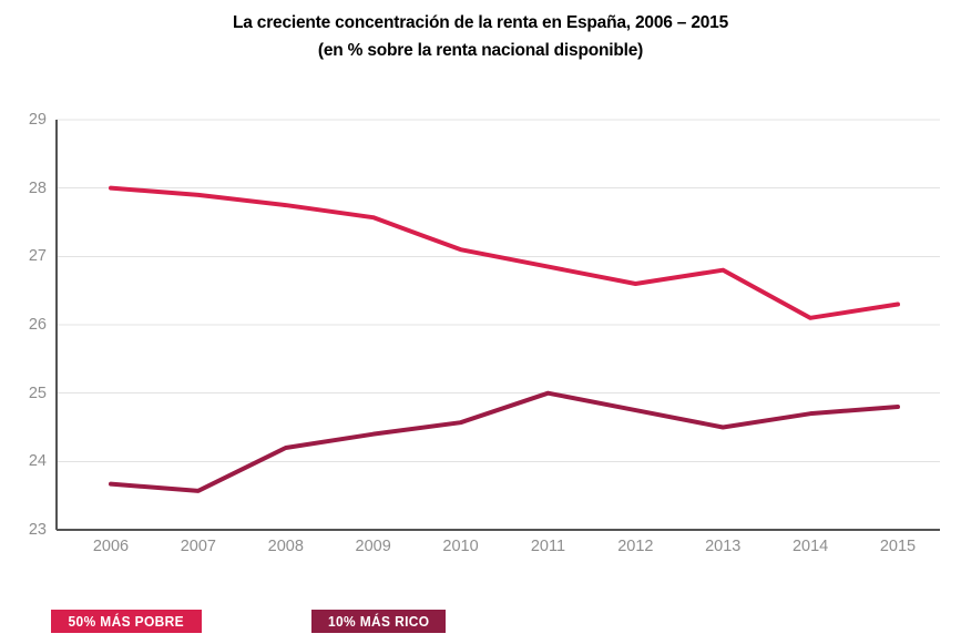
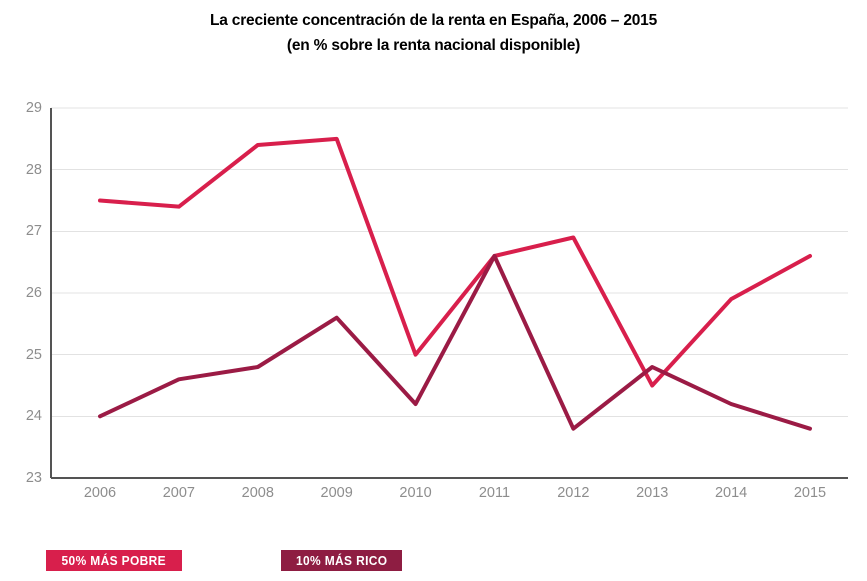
50% MÁS POBRE/2006: 28.0 -> 27.5
10% MÁS RICO/2006: 23.7 -> 24.0
50% MÁS POBRE/2007: 27.9 -> 27.4
10% MÁS RICO/2007: 23.6 -> 24.6
50% MÁS POBRE/2008: 27.8 -> 28.4
10% MÁS RICO/2008: 24.2 -> 24.8
50% MÁS POBRE/2009: 27.6 -> 28.5
10% MÁS RICO/2009: 24.4 -> 25.6
50% MÁS POBRE/2010: 27.1 -> 25.0
10% MÁS RICO/2010: 24.6 -> 24.2
50% MÁS POBRE/2011: 26.9 -> 26.6
10% MÁS RICO/2011: 25.0 -> 26.6
50% MÁS POBRE/2012: 26.6 -> 26.9
10% MÁS RICO/2012: 24.8 -> 23.8
50% MÁS POBRE/2013: 26.8 -> 24.5
10% MÁS RICO/2013: 24.5 -> 24.8
50% MÁS POBRE/2014: 26.1 -> 25.9
10% MÁS RICO/2014: 24.7 -> 24.2
50% MÁS POBRE/2015: 26.3 -> 26.6
10% MÁS RICO/2015: 24.8 -> 23.8
